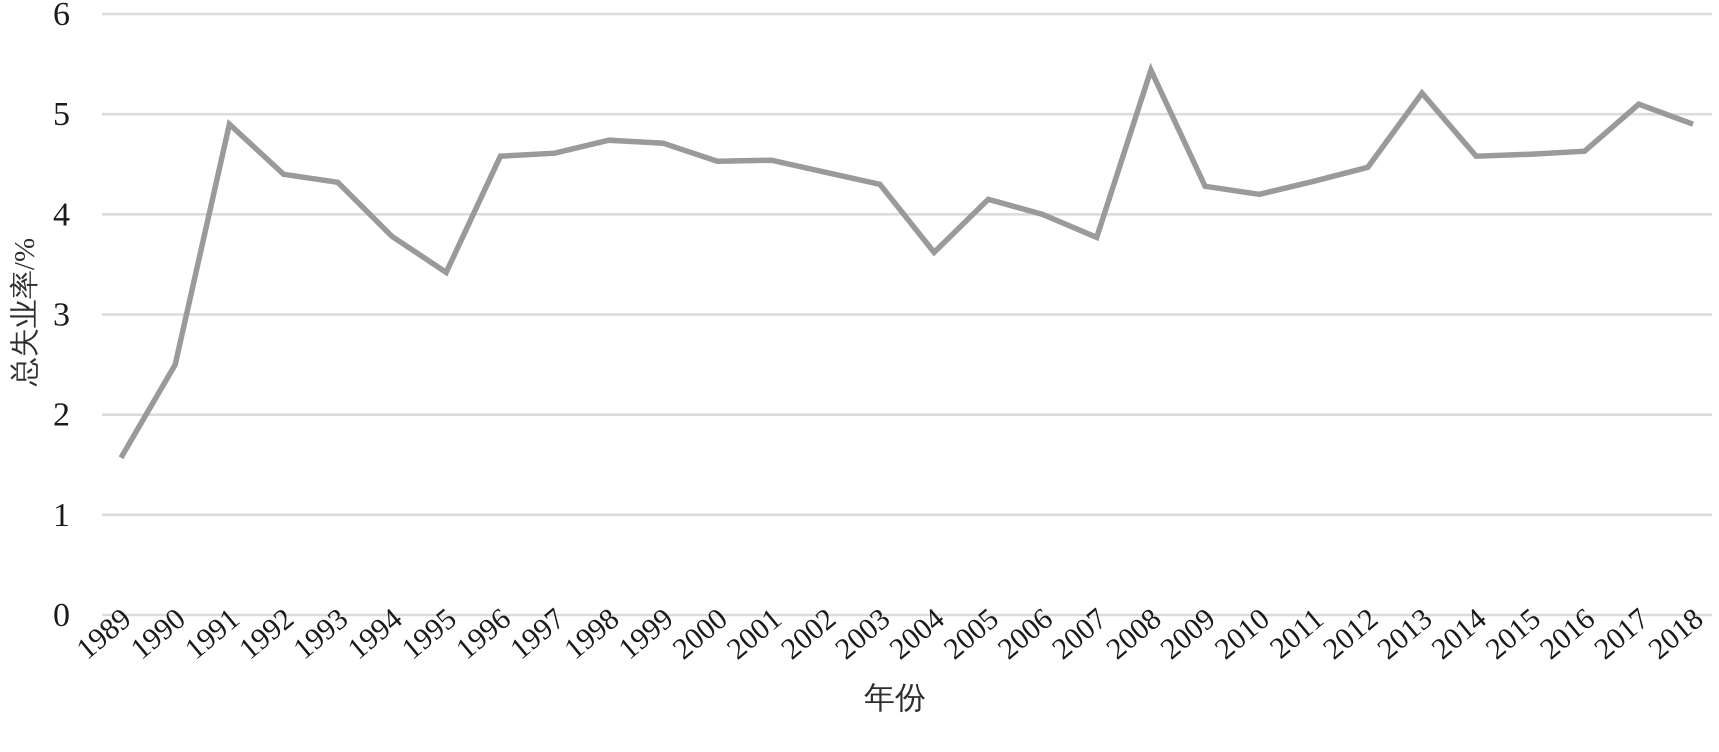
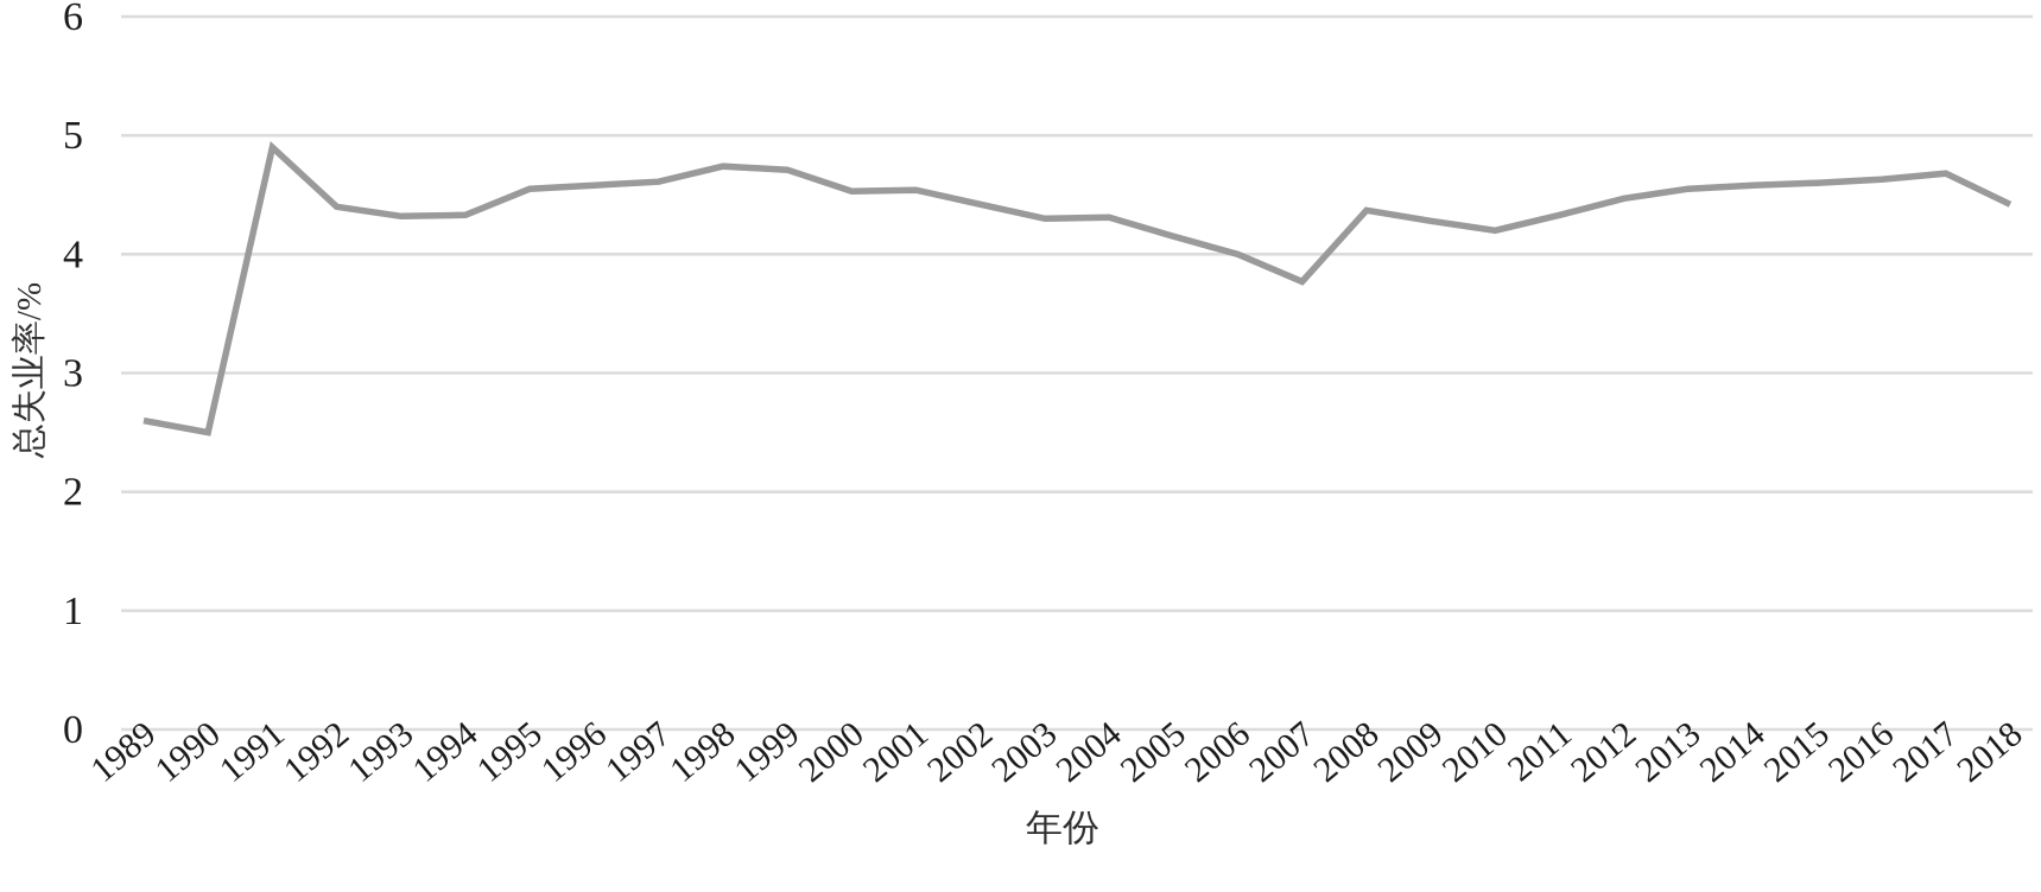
1989: 1.57 -> 2.60
1994: 3.78 -> 4.33
1995: 3.42 -> 4.55
2004: 3.62 -> 4.31
2008: 5.44 -> 4.37
2013: 5.21 -> 4.55
2017: 5.10 -> 4.68
2018: 4.90 -> 4.42
